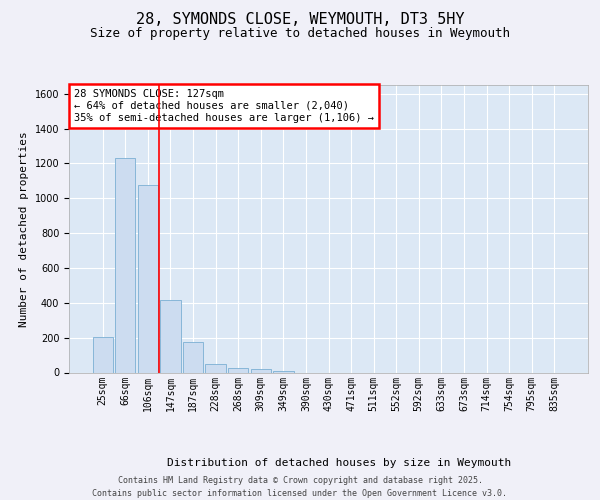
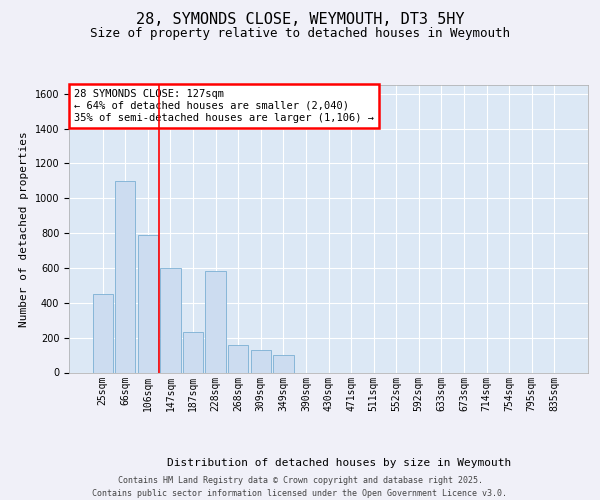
25sqm: 200 -> 450
66sqm: 1230 -> 1100
106sqm: 1080 -> 790
147sqm: 420 -> 600
187sqm: 180 -> 230
228sqm: 50 -> 580
268sqm: 20 -> 160
309sqm: 20 -> 130
349sqm: 10 -> 100
